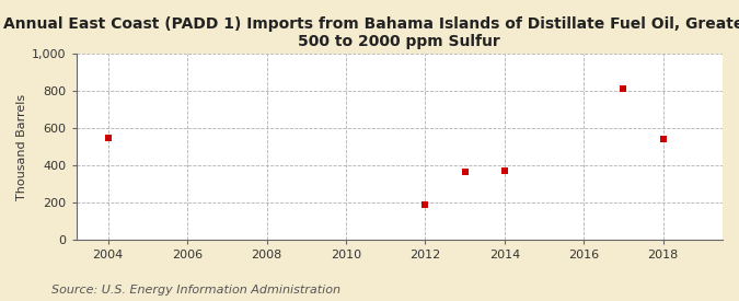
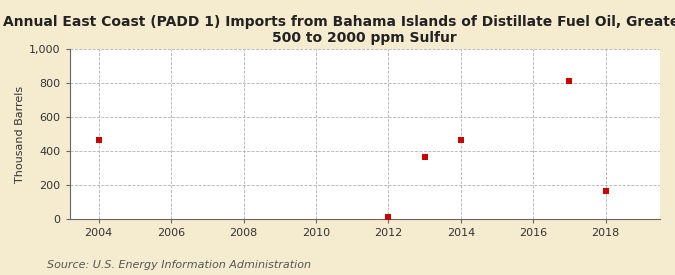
2004: 550 -> 460
2012: 190 -> 10
2014: 370 -> 460
2018: 540 -> 160
